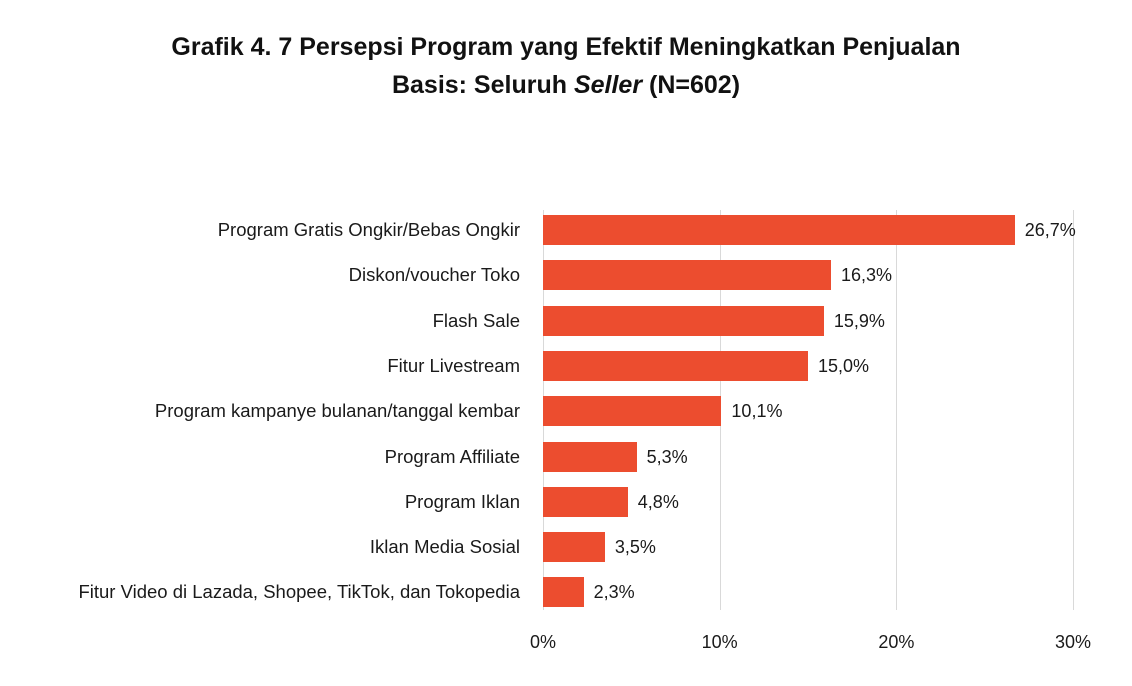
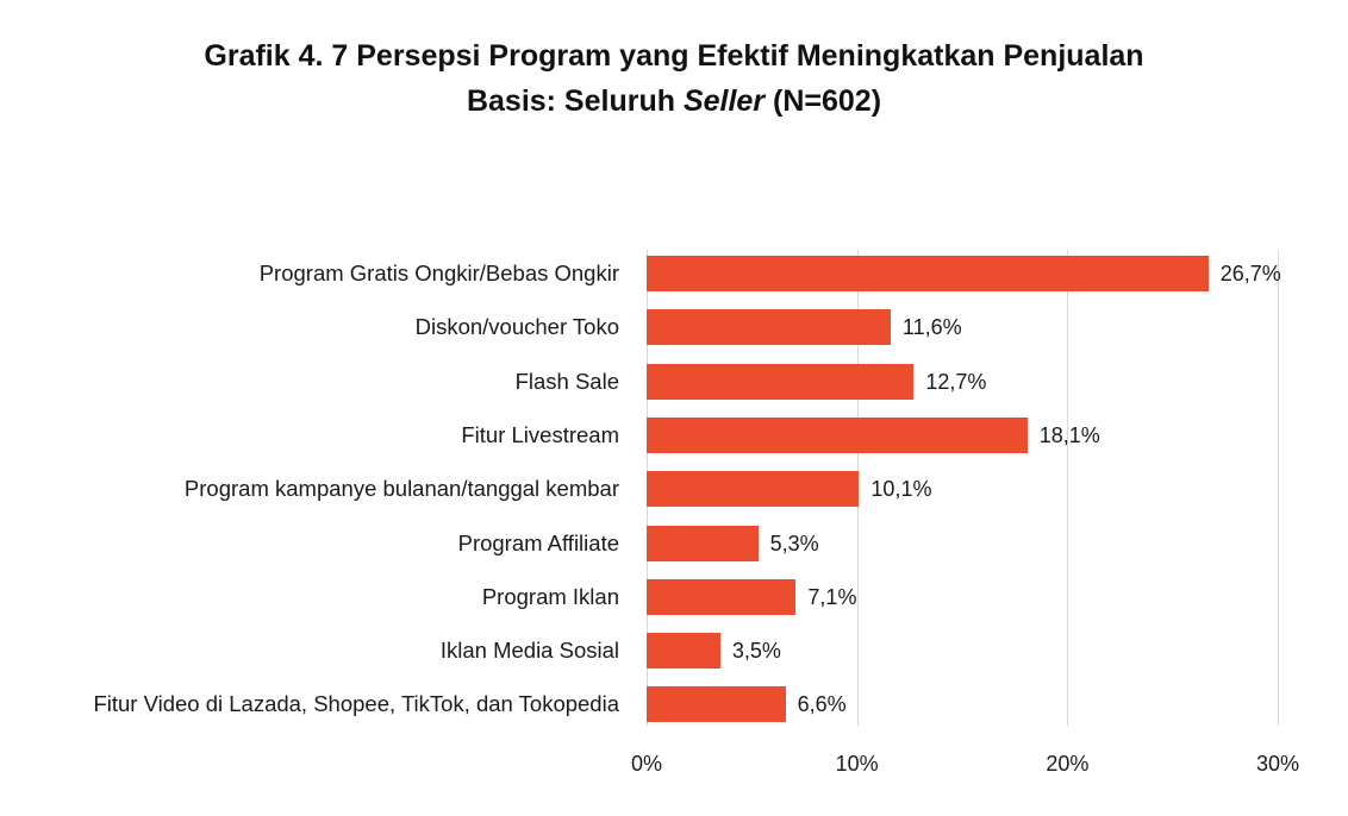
Diskon/voucher Toko: 16,3% -> 11,6%
Flash Sale: 15,9% -> 12,7%
Fitur Livestream: 15,0% -> 18,1%
Program Iklan: 4,8% -> 7,1%
Fitur Video di Lazada, Shopee, TikTok, dan Tokopedia: 2,3% -> 6,6%
